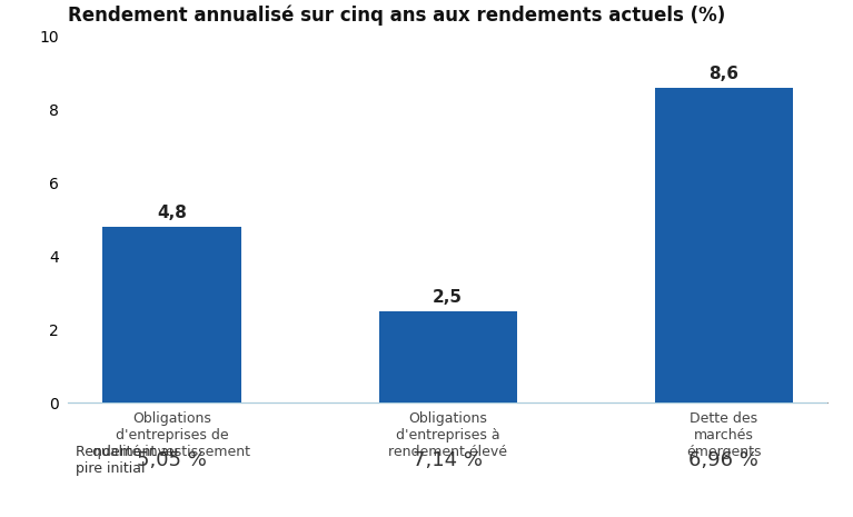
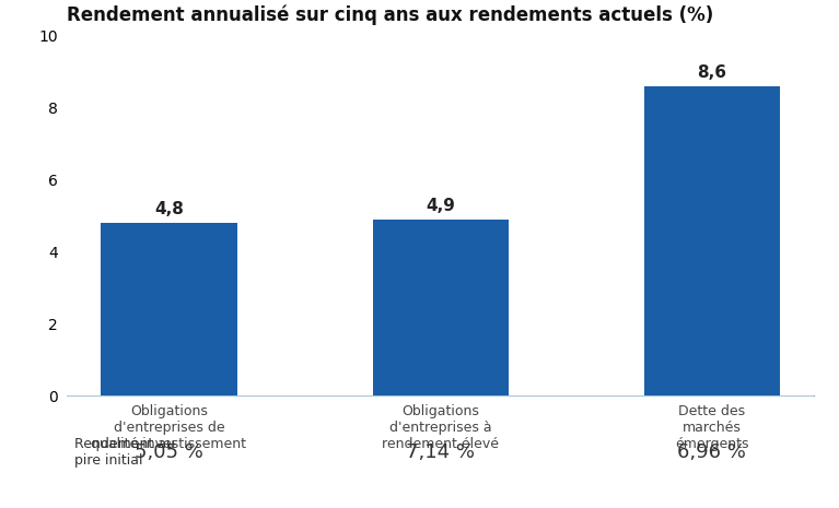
Obligations d'entreprises à rendement élevé: 2,5 -> 4,9
